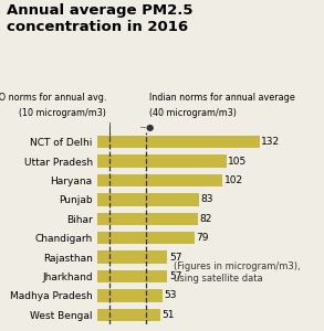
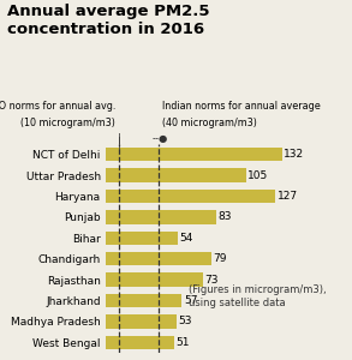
Haryana: 102 -> 127
Bihar: 82 -> 54
Rajasthan: 57 -> 73
